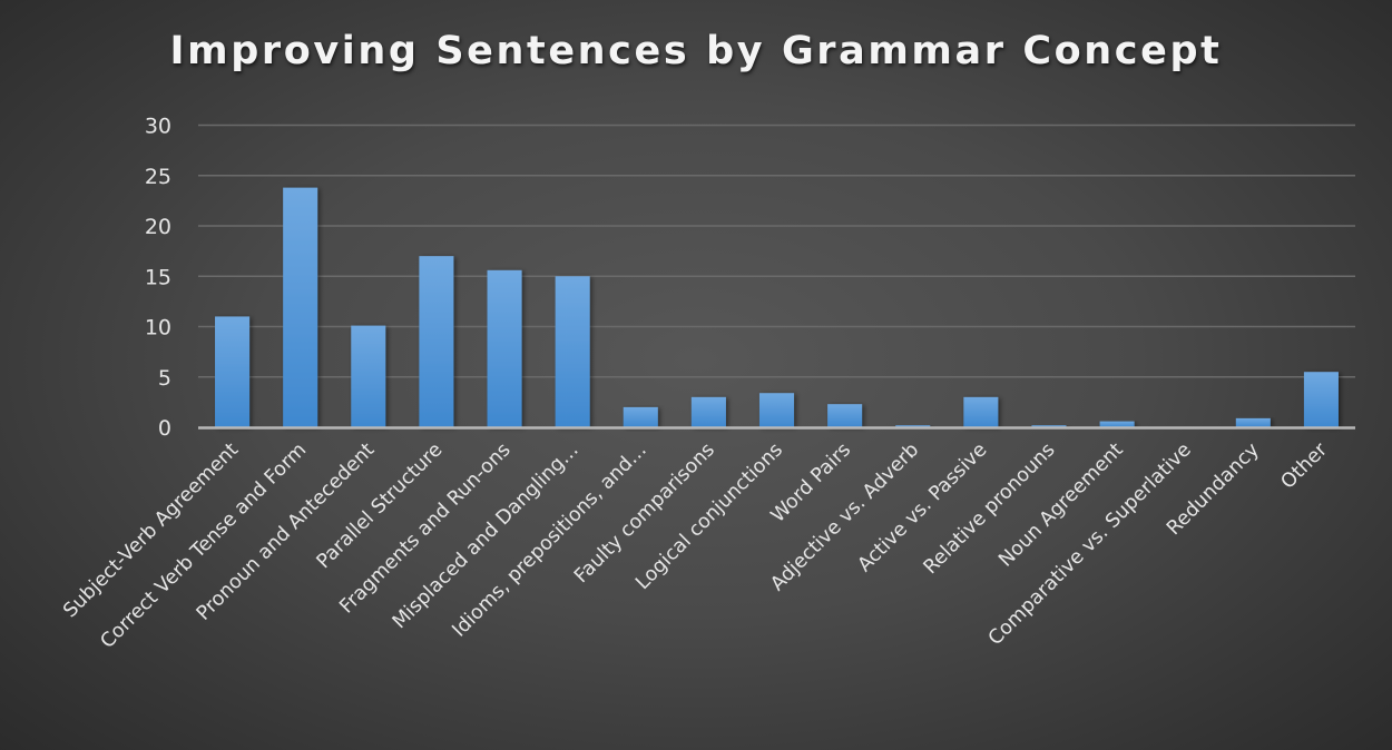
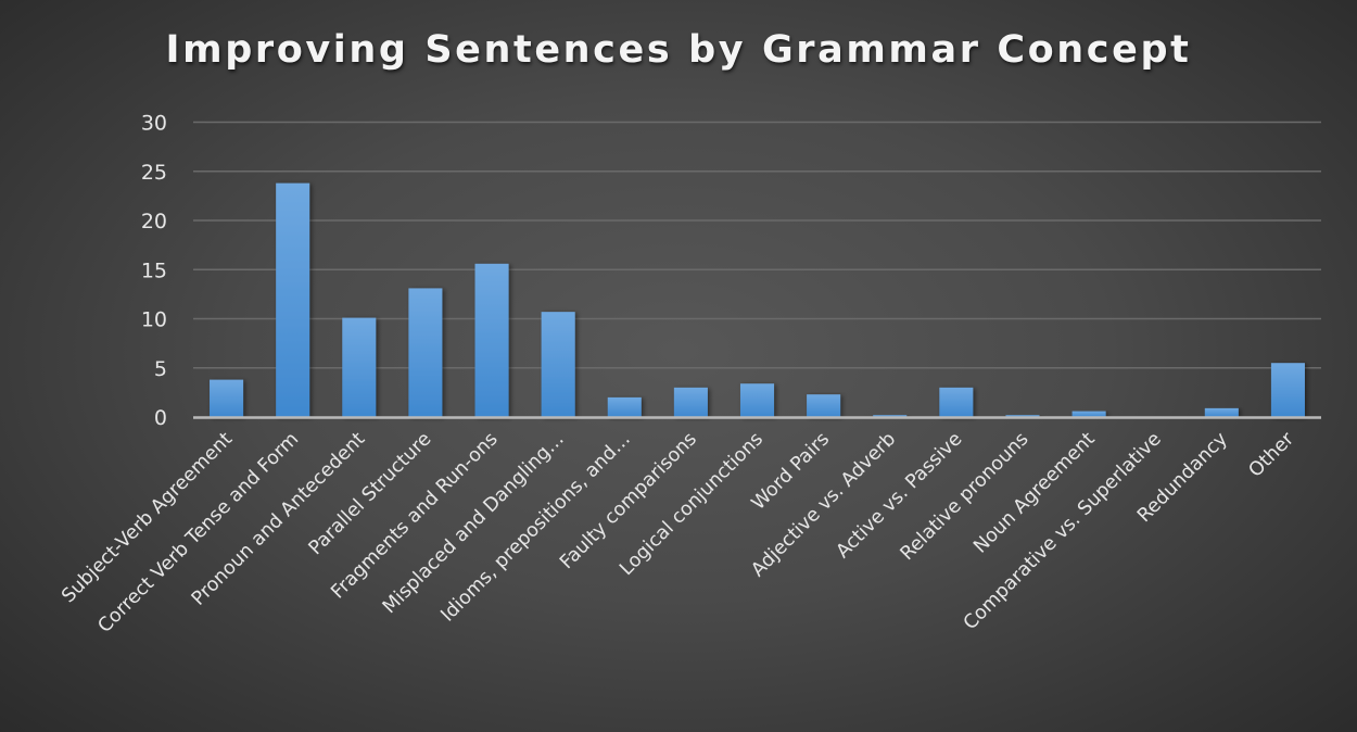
Subject-Verb Agreement: 11 -> 4
Parallel Structure: 17 -> 13
Misplaced and Dangling…: 15 -> 11
